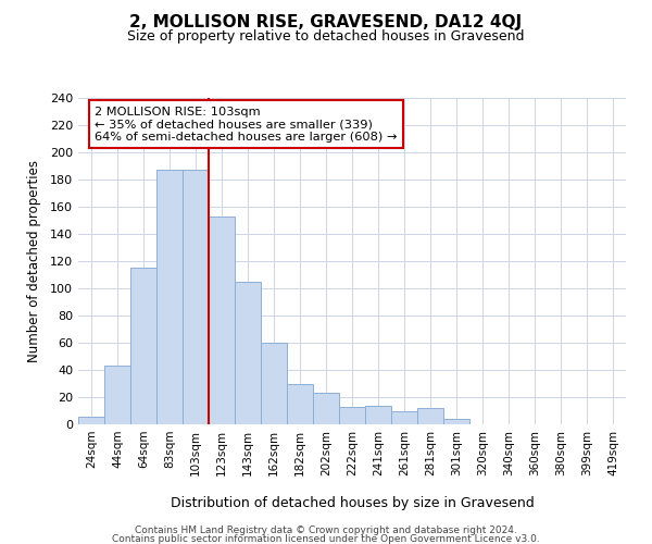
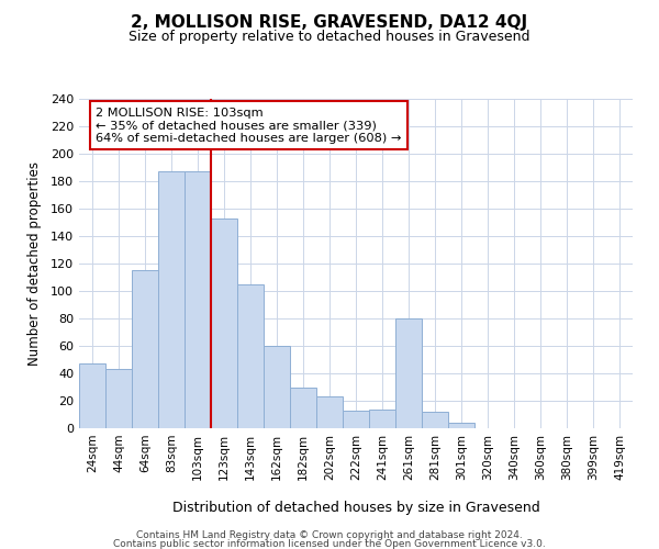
24sqm: 6 -> 47
261sqm: 10 -> 80
